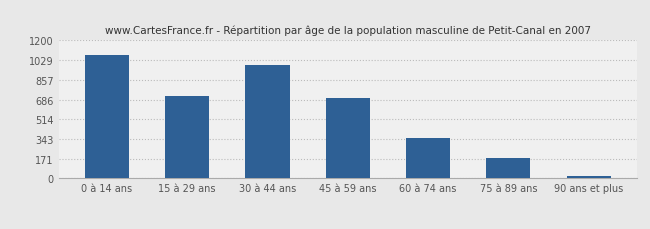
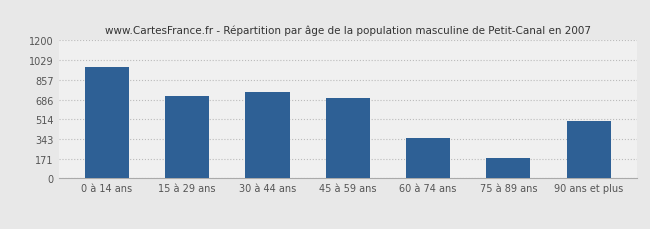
0 à 14 ans: 1080 -> 970
30 à 44 ans: 990 -> 750
90 ans et plus: 20 -> 500
